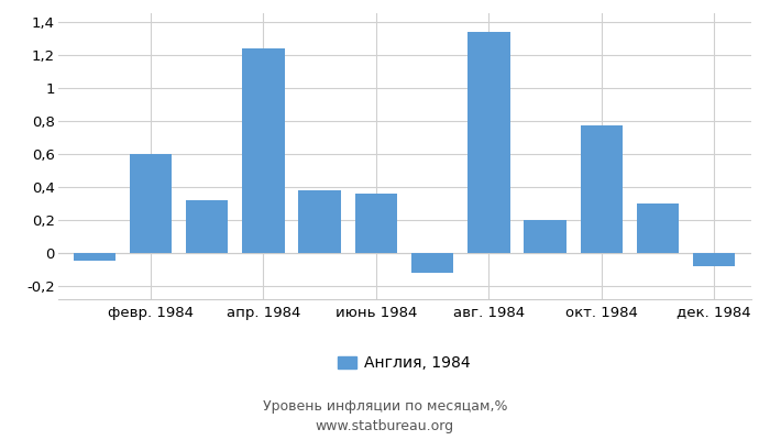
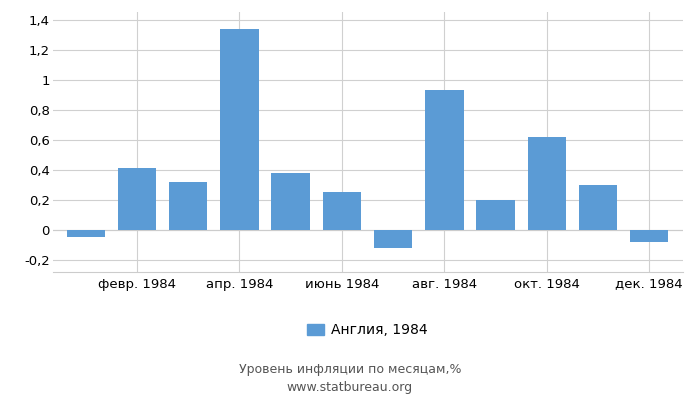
февр. 1984: 0,60 -> 0,41
апр. 1984: 1,24 -> 1,34
июнь 1984: 0,36 -> 0,25
авг. 1984: 1,34 -> 0,93
окт. 1984: 0,77 -> 0,62
